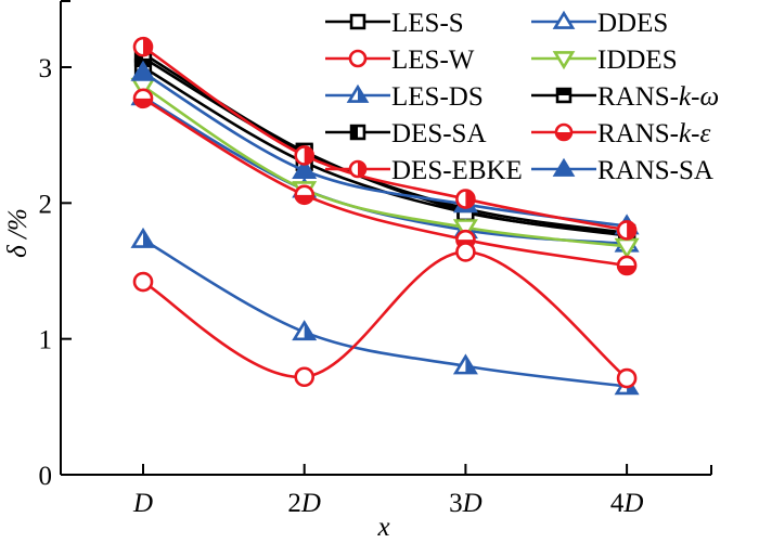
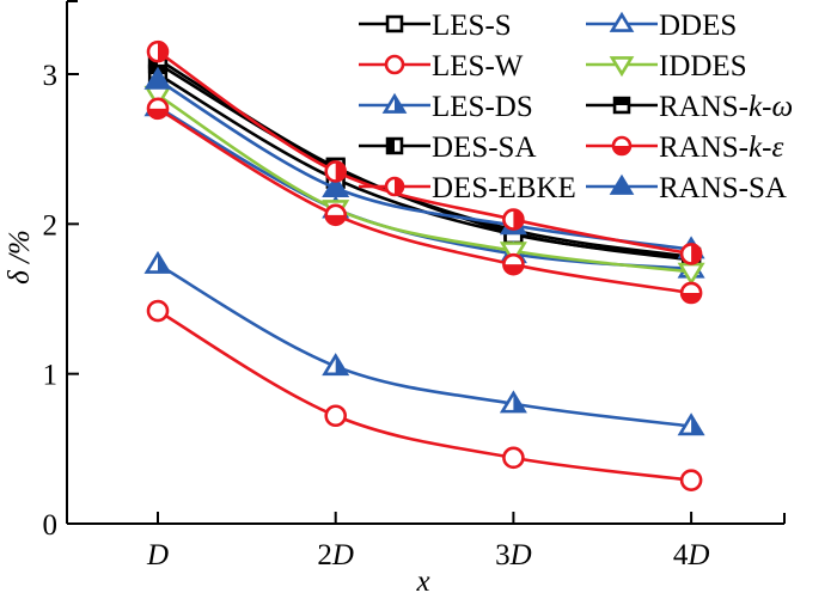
LES-W/3D: 1.64 -> 0.44
LES-W/4D: 0.71 -> 0.29
